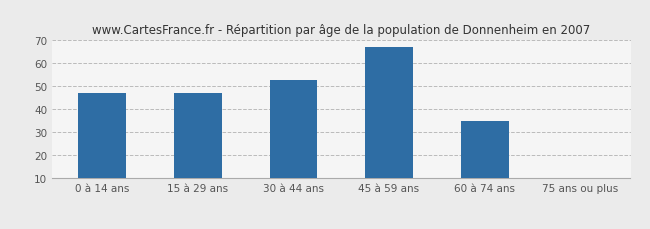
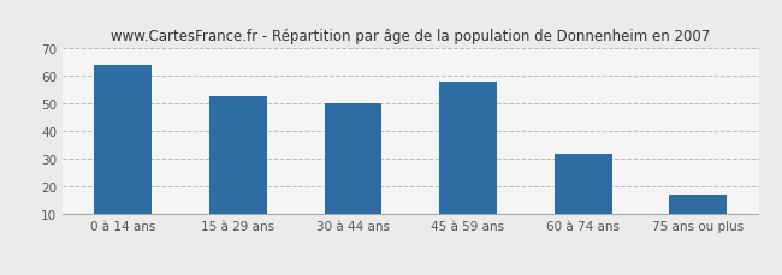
0 à 14 ans: 47 -> 64
15 à 29 ans: 47 -> 53
30 à 44 ans: 53 -> 50
45 à 59 ans: 67 -> 58
60 à 74 ans: 35 -> 32
75 ans ou plus: 10 -> 17
